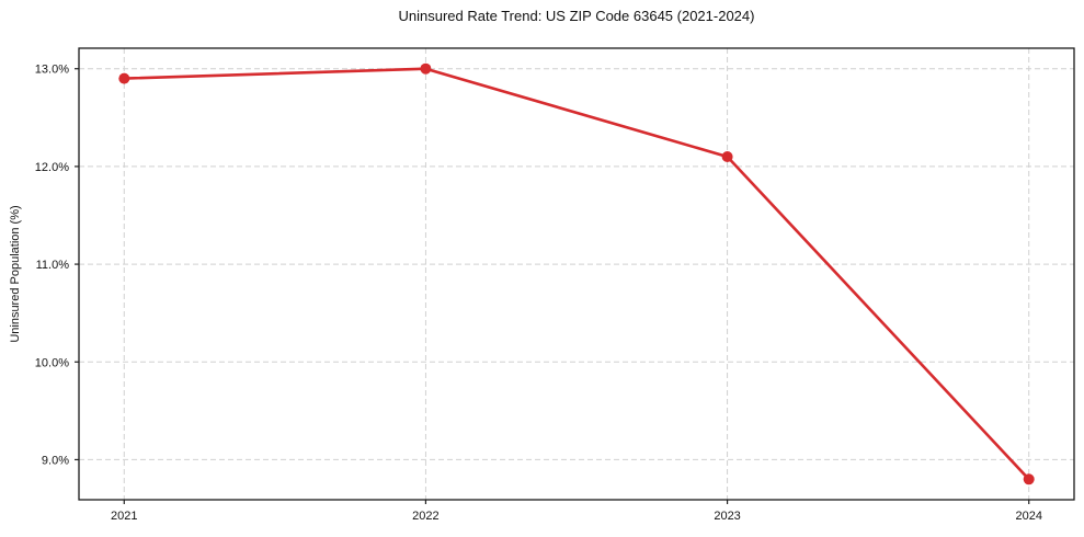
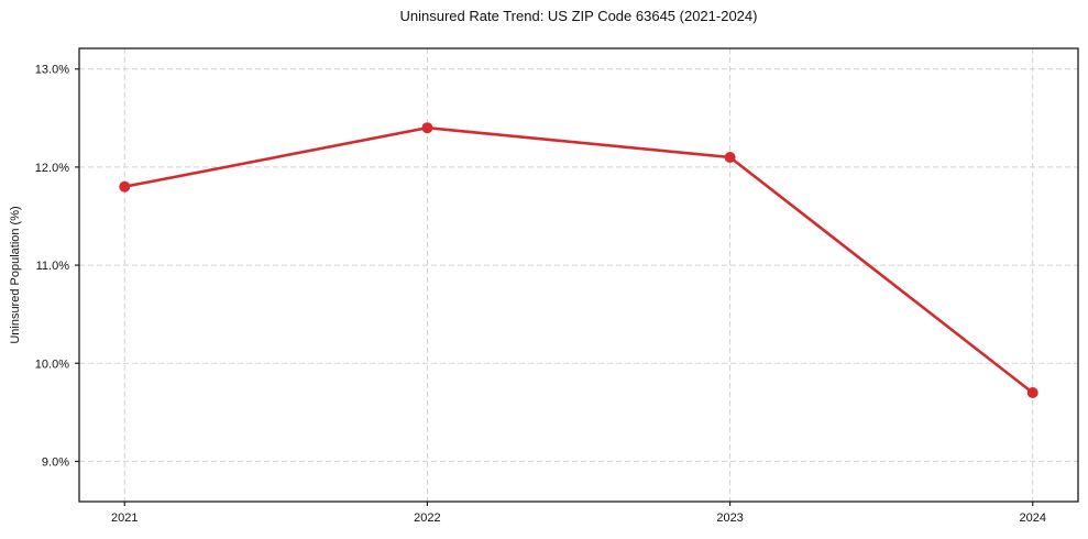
2021: 12.9% -> 11.8%
2022: 13.0% -> 12.4%
2024: 8.8% -> 9.7%
